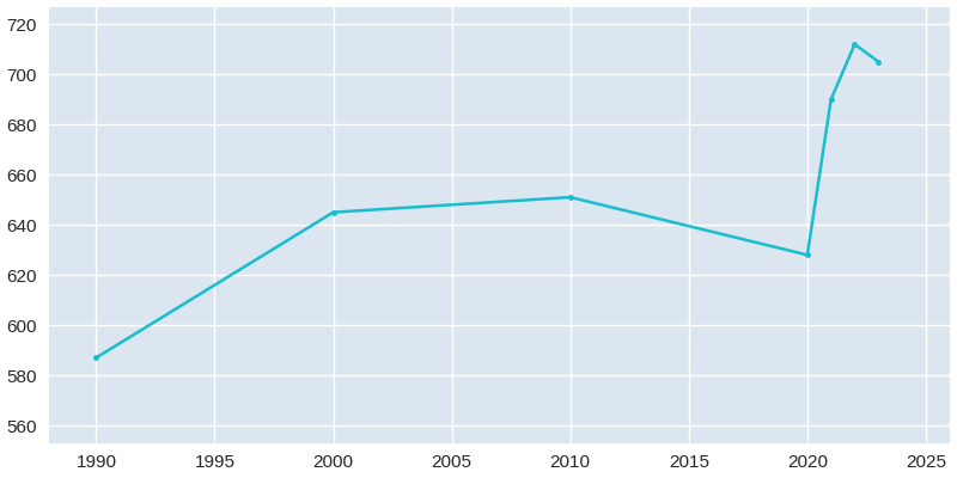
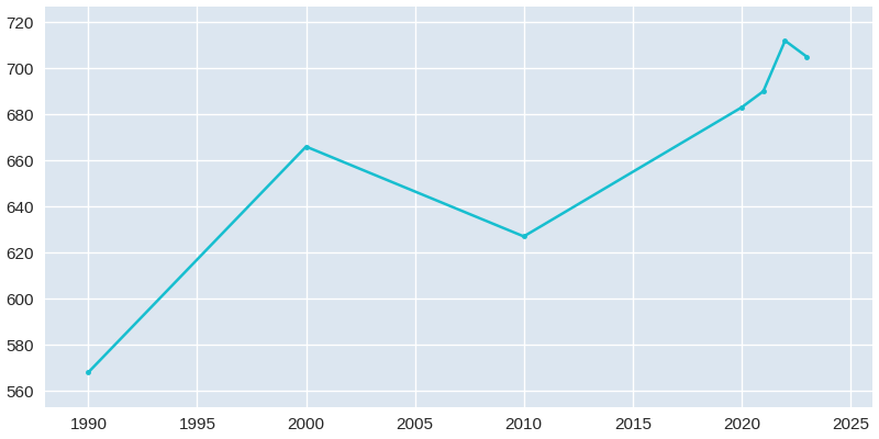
1990: 587 -> 568
2000: 645 -> 666
2010: 651 -> 627
2020: 628 -> 683
